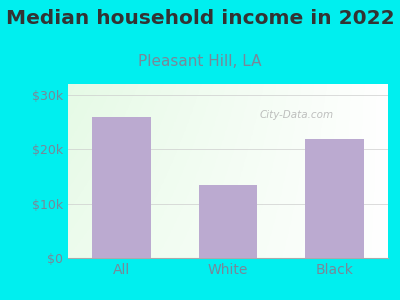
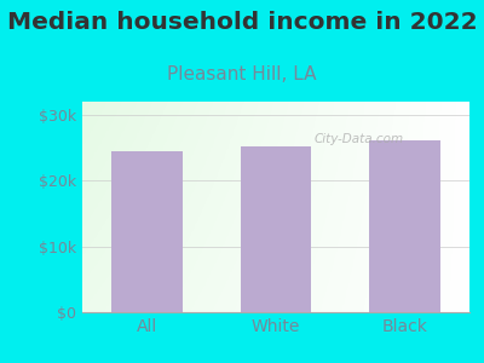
All: $26.0k -> $24.5k
White: $13.4k -> $25.2k
Black: $21.8k -> $26.2k
